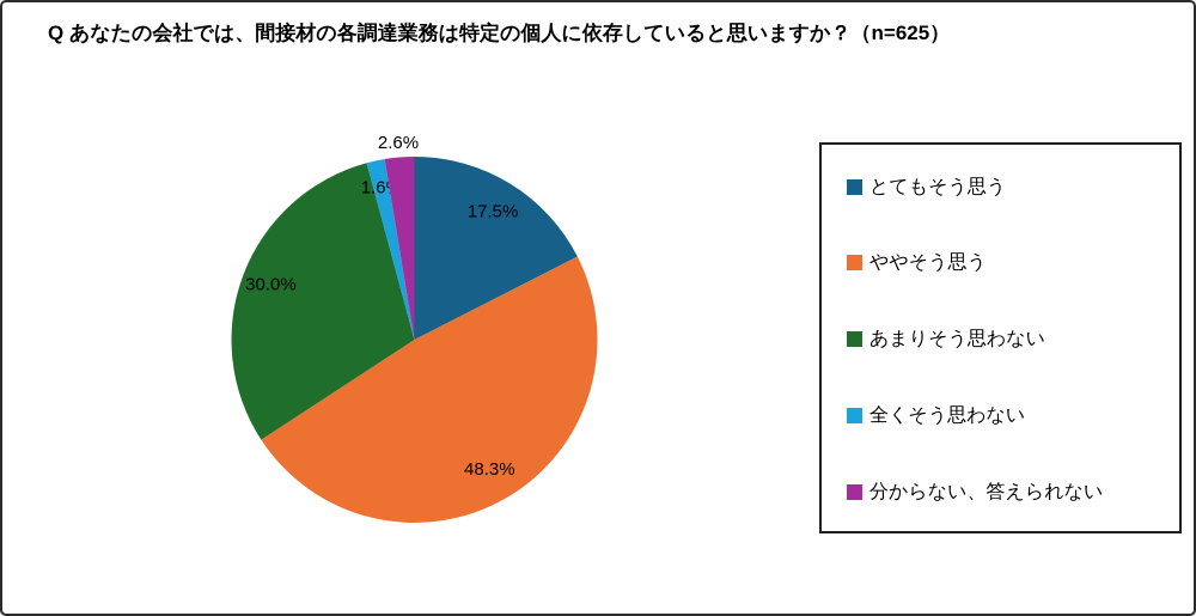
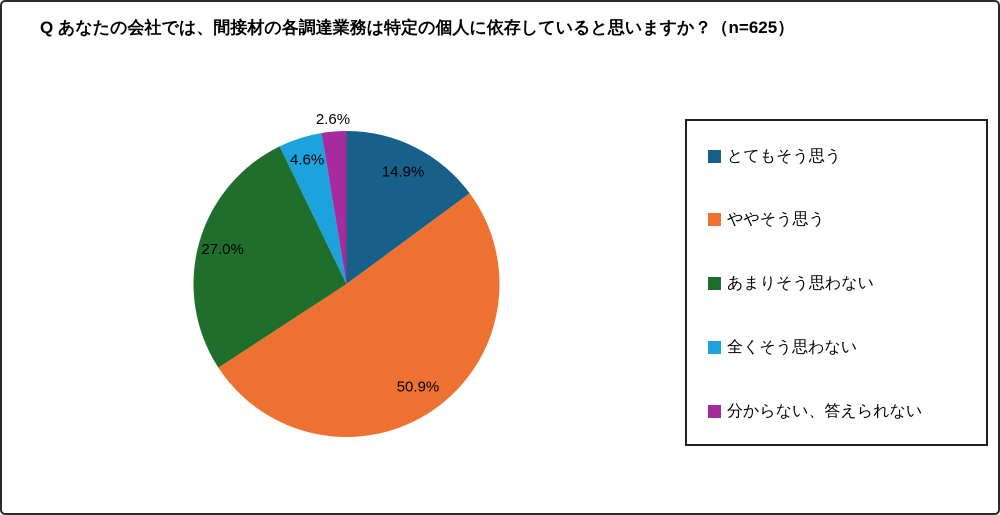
とてもそう思う: 17.5% -> 14.9%
ややそう思う: 48.3% -> 50.9%
あまりそう思わない: 30.0% -> 27.0%
全くそう思わない: 1.6% -> 4.6%
